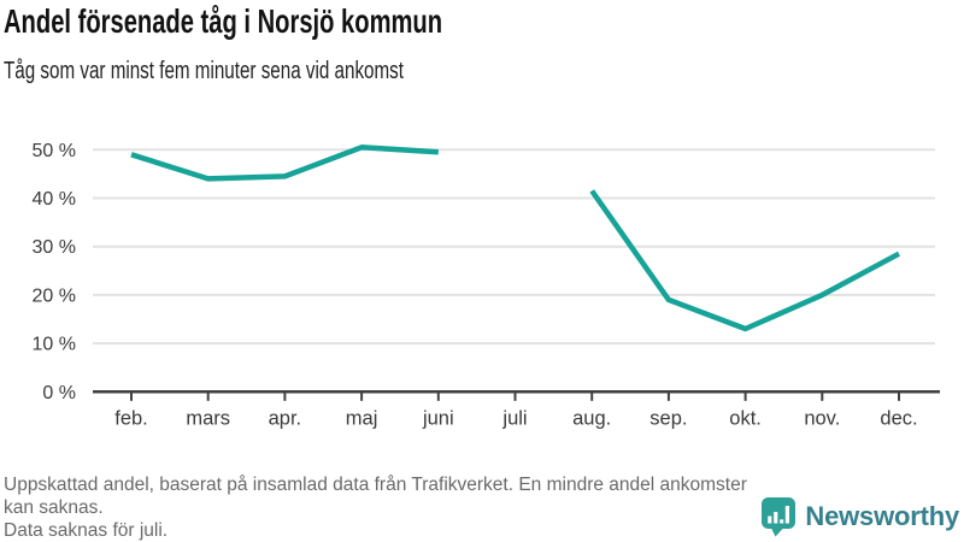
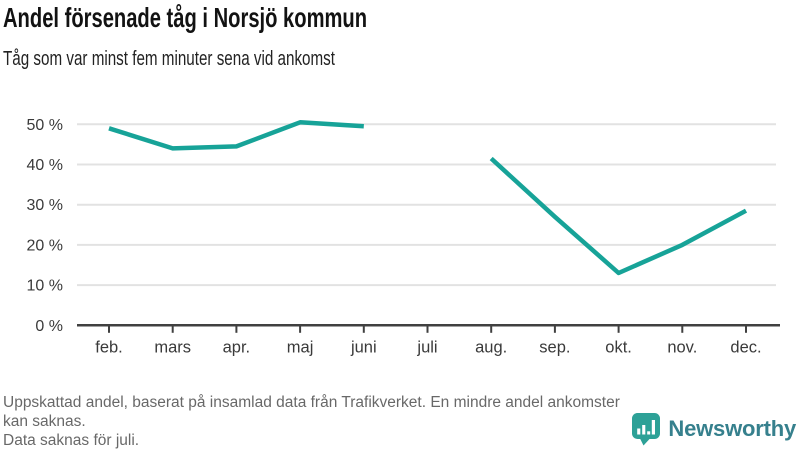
sep.: 19% -> 27%
